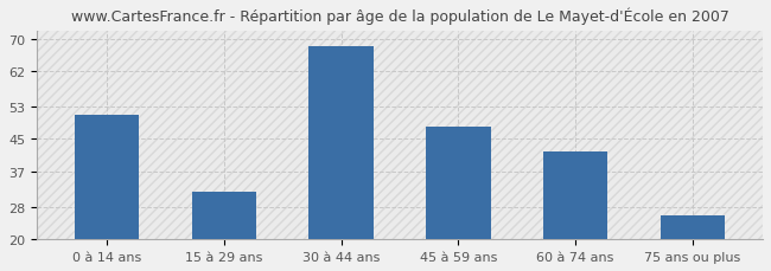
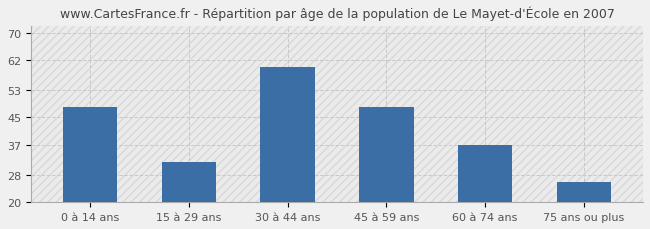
0 à 14 ans: 51 -> 48
30 à 44 ans: 68 -> 60
60 à 74 ans: 42 -> 37
